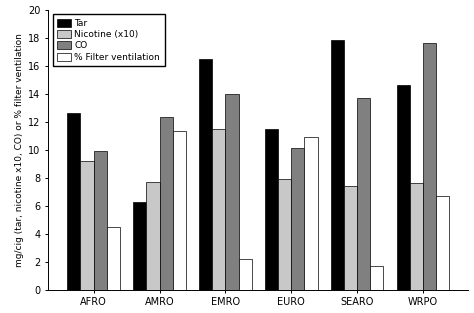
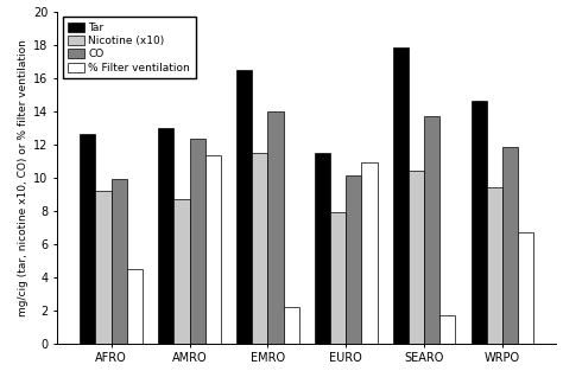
Tar/AMRO: 6.3 -> 13.0
Nicotine (x10)/AMRO: 7.7 -> 8.7
Nicotine (x10)/SEARO: 7.4 -> 10.4
Nicotine (x10)/WRPO: 7.6 -> 9.4
CO/WRPO: 17.6 -> 11.8
